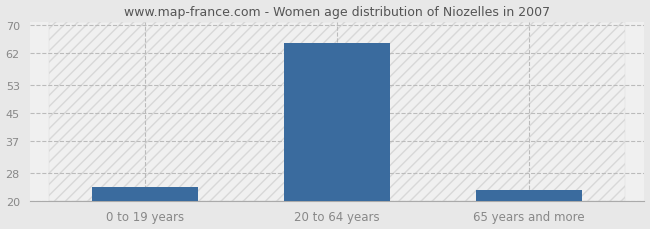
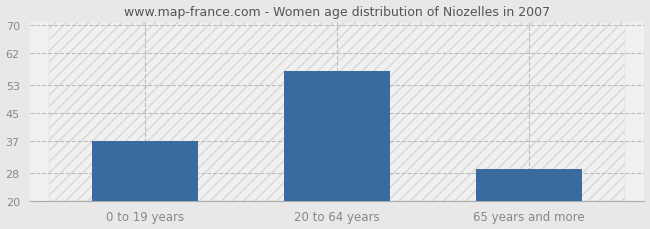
0 to 19 years: 24 -> 37
20 to 64 years: 65 -> 57
65 years and more: 23 -> 29
